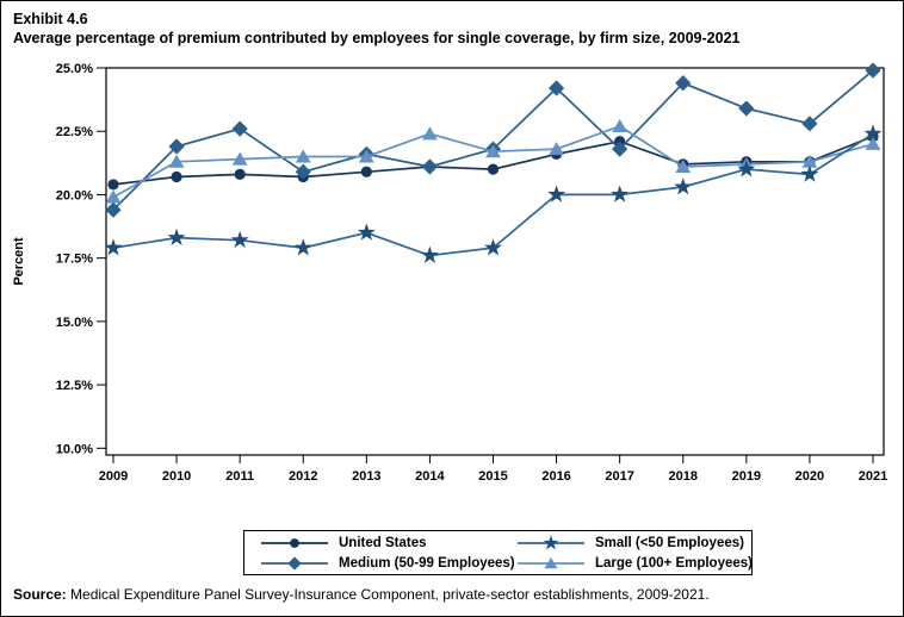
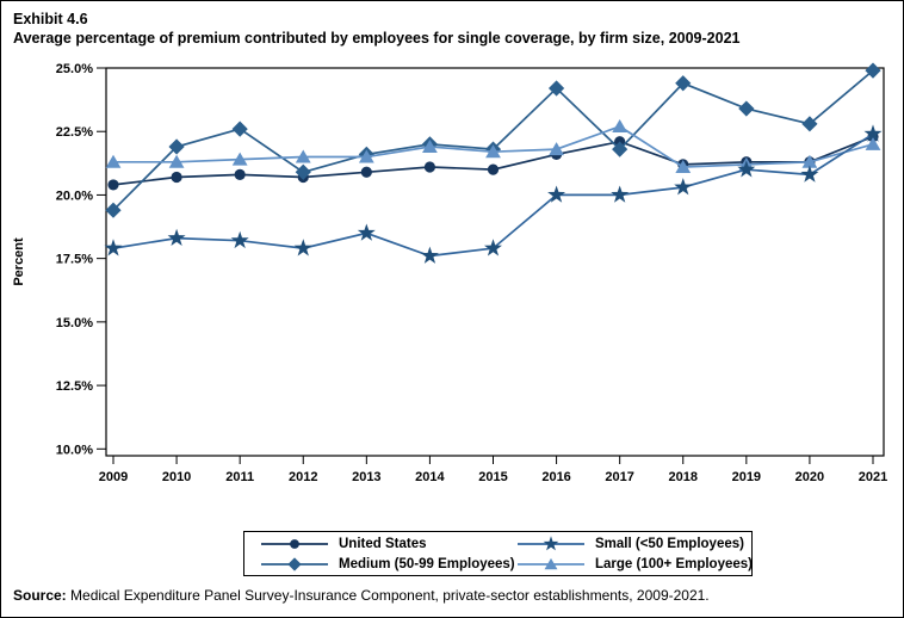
Large (100+ Employees)/2009: 19.9% -> 21.3%
Medium (50-99 Employees)/2014: 21.1% -> 22.0%
Large (100+ Employees)/2014: 22.4% -> 21.9%
